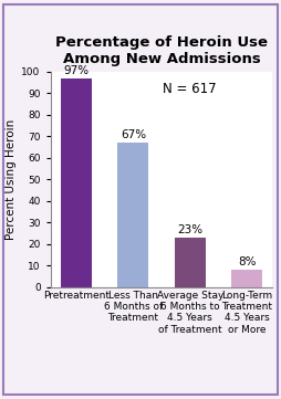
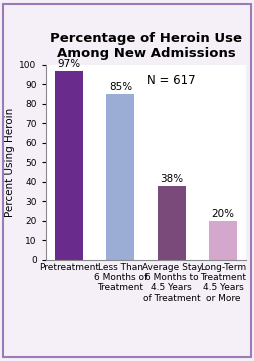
Less Than 6 Months of Treatment: 67% -> 85%
Average Stay 6 Months to 4.5 Years of Treatment: 23% -> 38%
Long-Term Treatment 4.5 Years or More: 8% -> 20%
